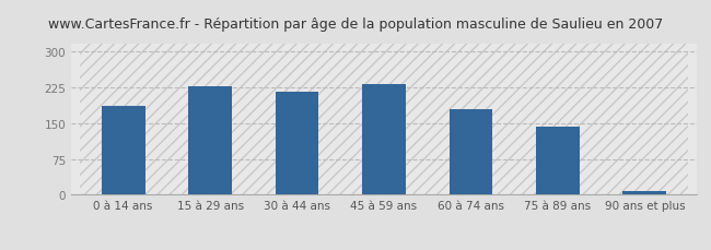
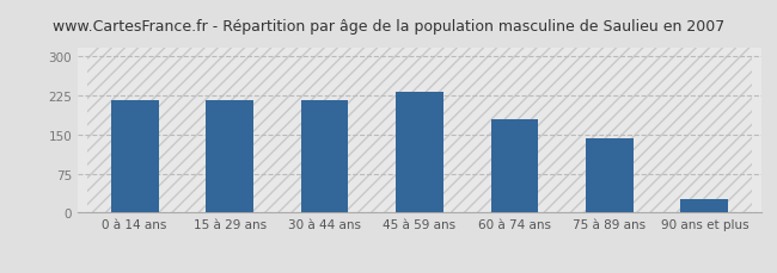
0 à 14 ans: 185 -> 215
15 à 29 ans: 227 -> 215
90 ans et plus: 8 -> 25
